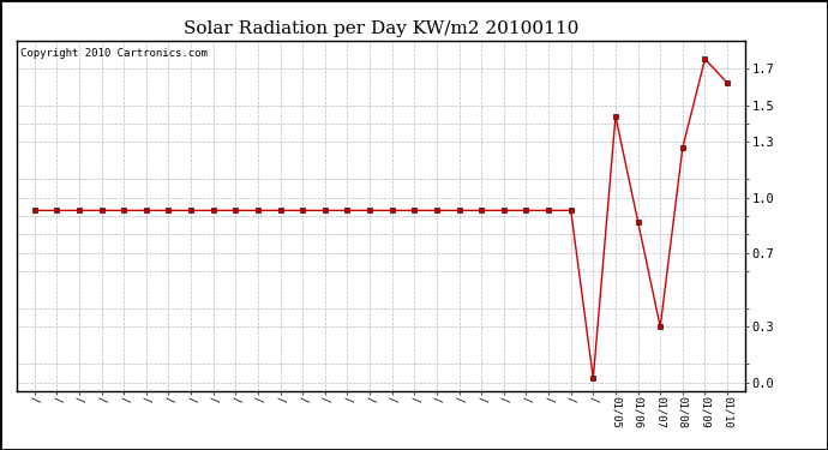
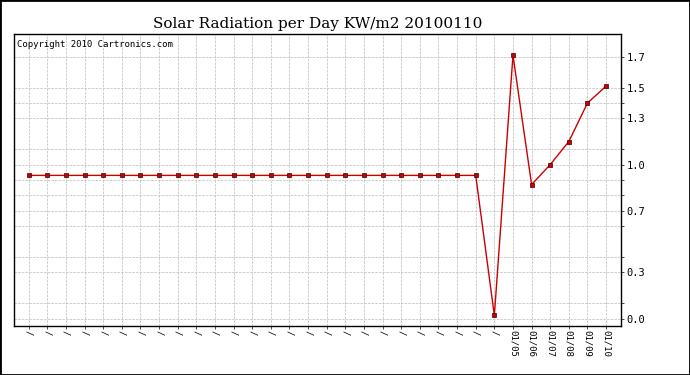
01/05: 1.44 -> 1.71
01/07: 0.30 -> 1.00
01/08: 1.27 -> 1.15
01/09: 1.75 -> 1.40
01/10: 1.62 -> 1.51
